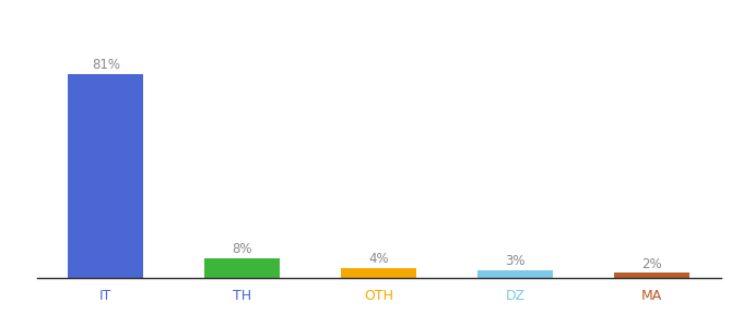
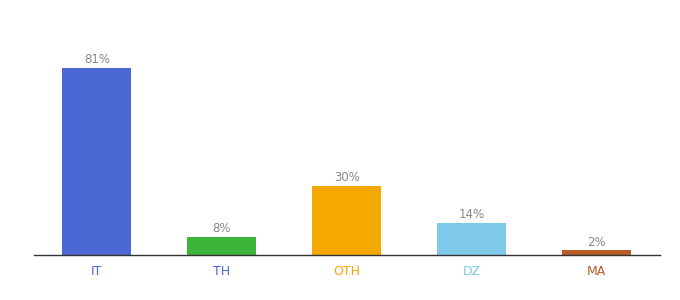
OTH: 4% -> 30%
DZ: 3% -> 14%
